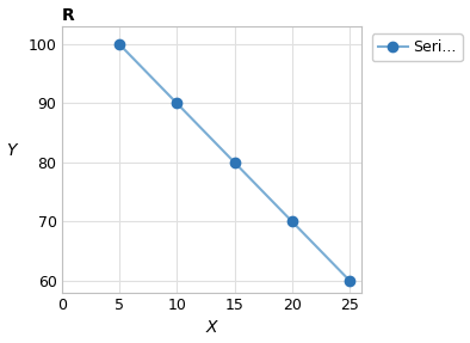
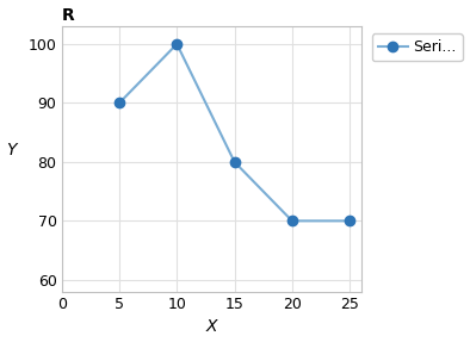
5: 100 -> 90
10: 90 -> 100
25: 60 -> 70
